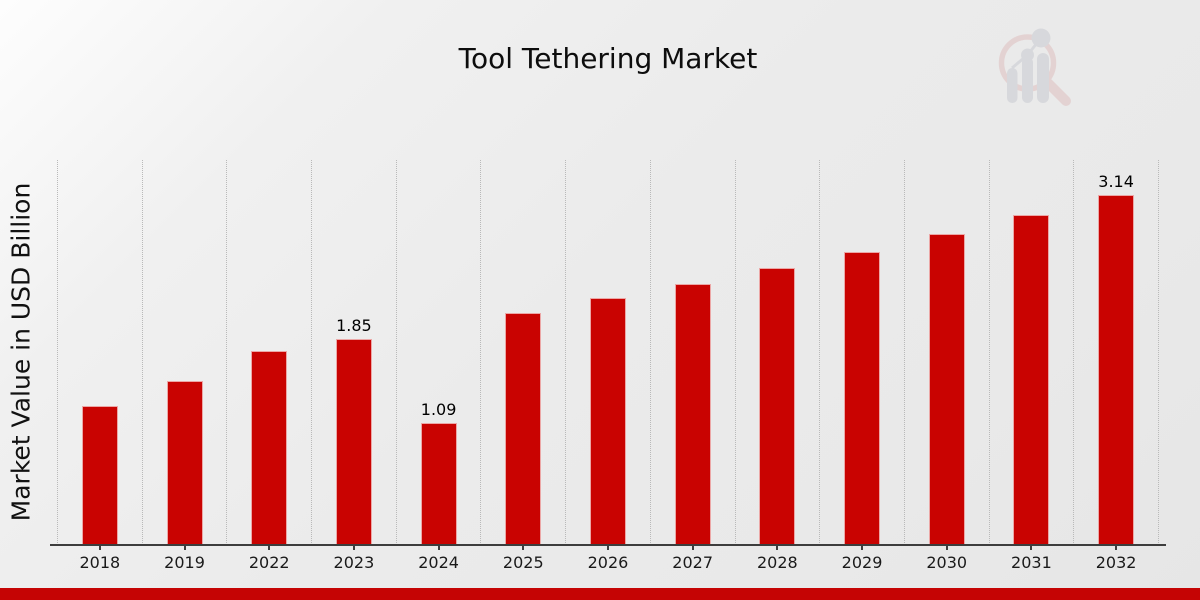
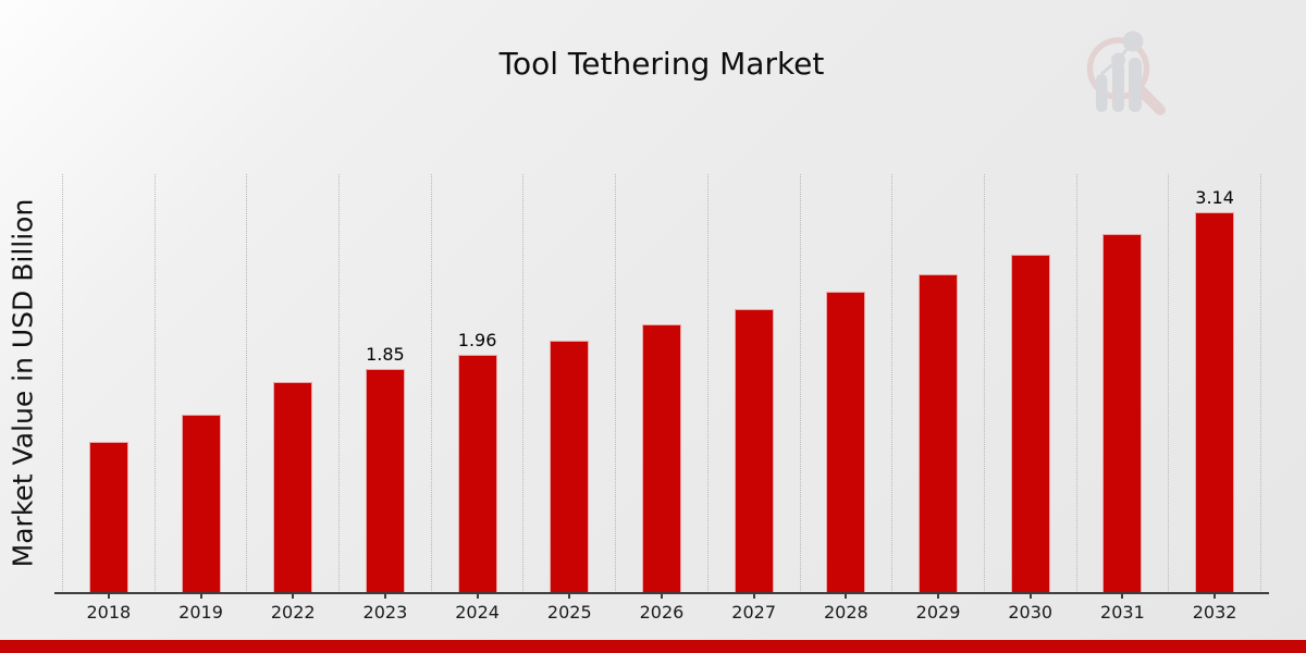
2024: 1.09 -> 1.96
